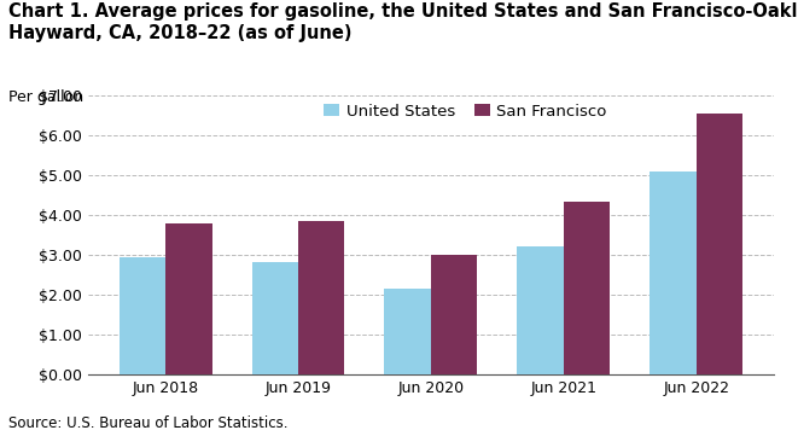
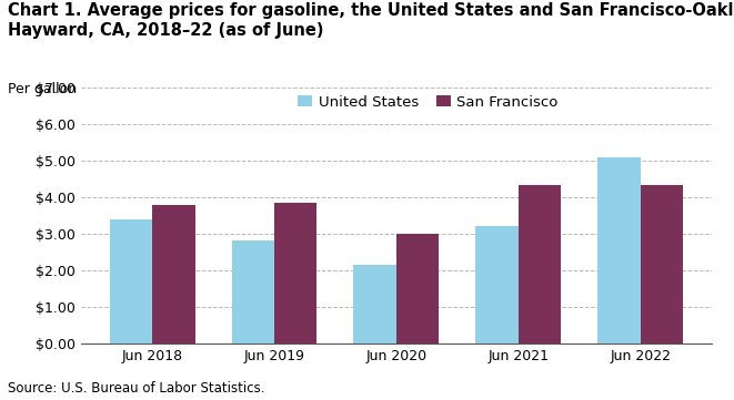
United States/Jun 2018: $2.95 -> $3.40
San Francisco/Jun 2022: $6.55 -> $4.35
